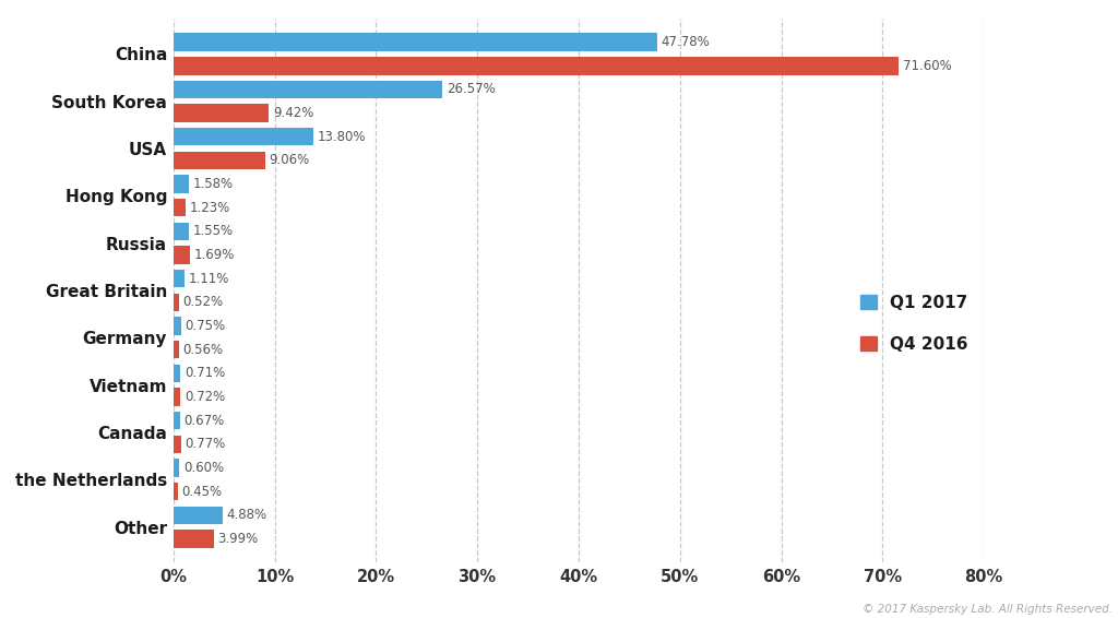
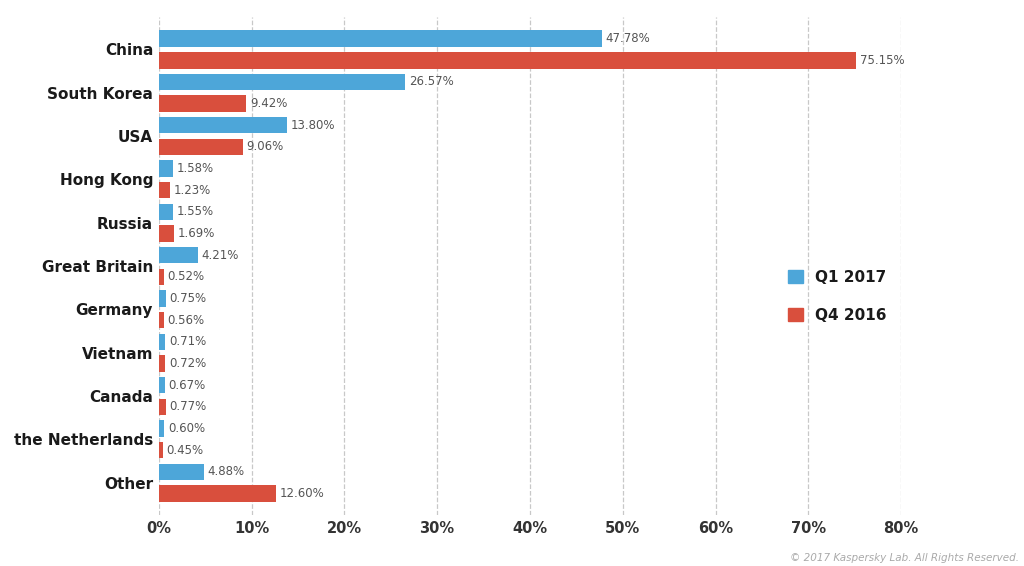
Q4 2016/China: 71.60% -> 75.15%
Q1 2017/Great Britain: 1.11% -> 4.21%
Q4 2016/Other: 3.99% -> 12.60%
